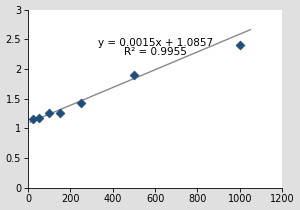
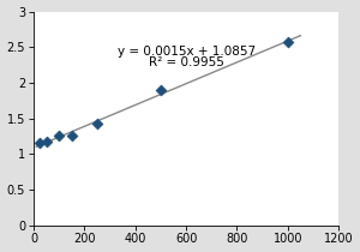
1000: 2.40 -> 2.57
